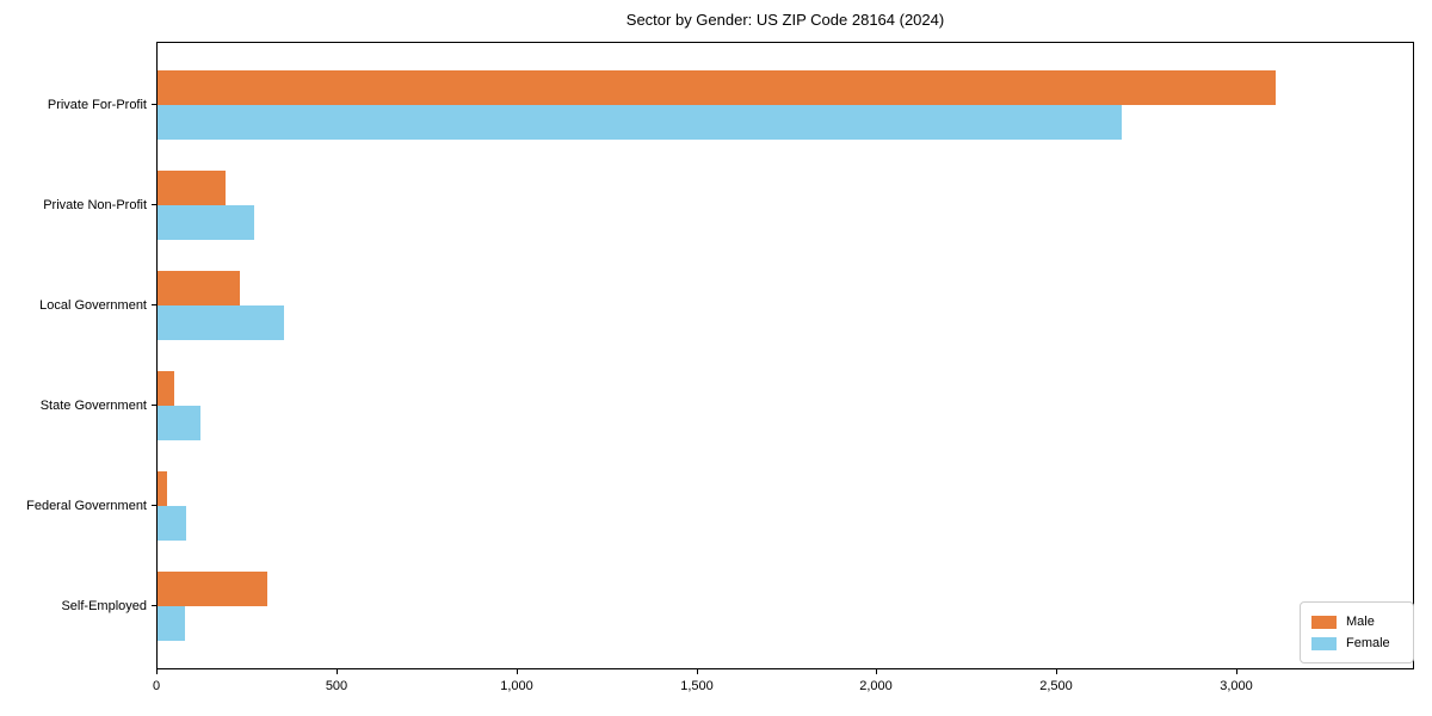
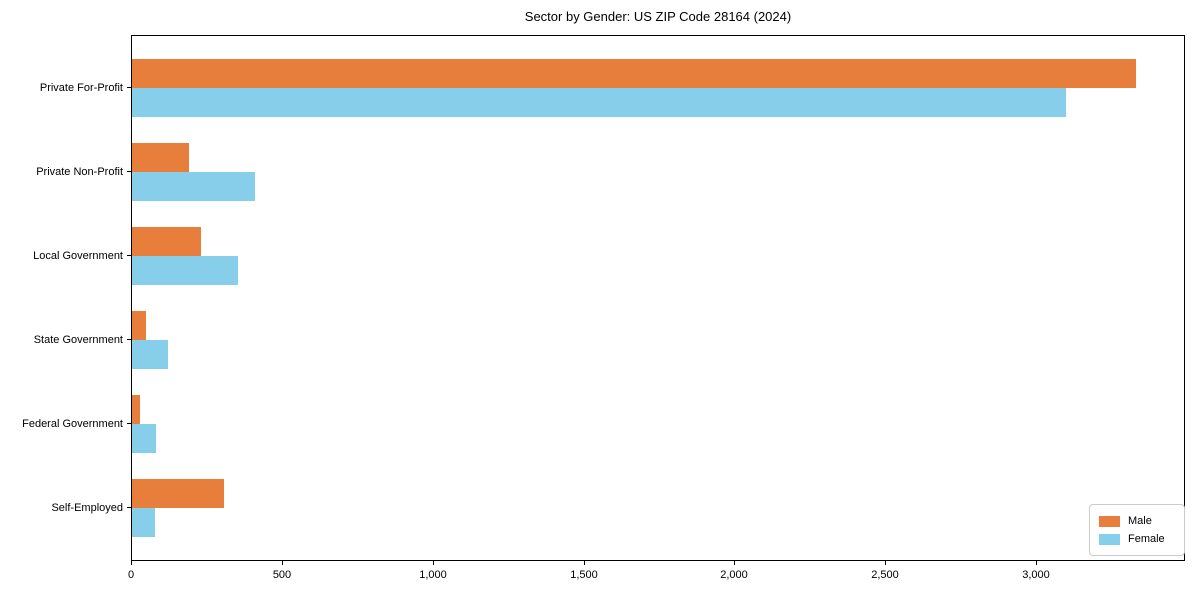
Male/Private For-Profit: 3110 -> 3330
Female/Private For-Profit: 2680 -> 3100
Female/Private Non-Profit: 270 -> 410
